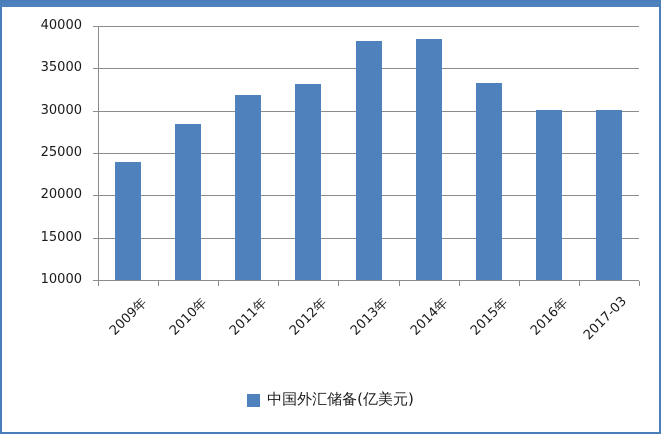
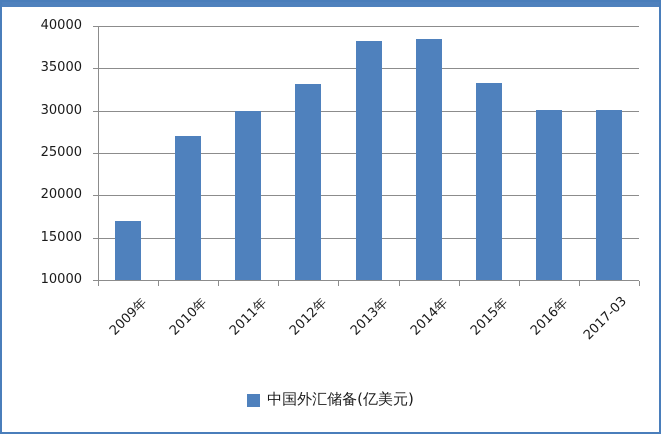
2009年: 24000 -> 17000
2010年: 28000 -> 27000
2011年: 32000 -> 30000
